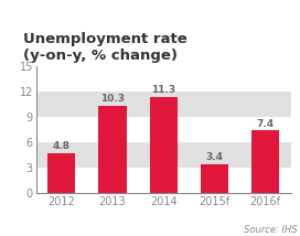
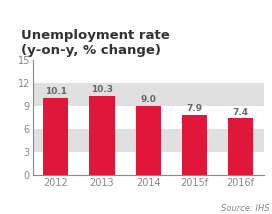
2012: 4.8 -> 10.1
2014: 11.3 -> 9.0
2015f: 3.4 -> 7.9
